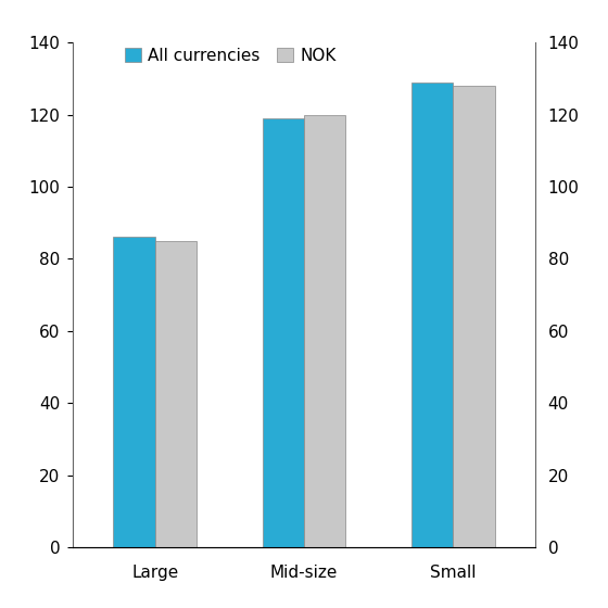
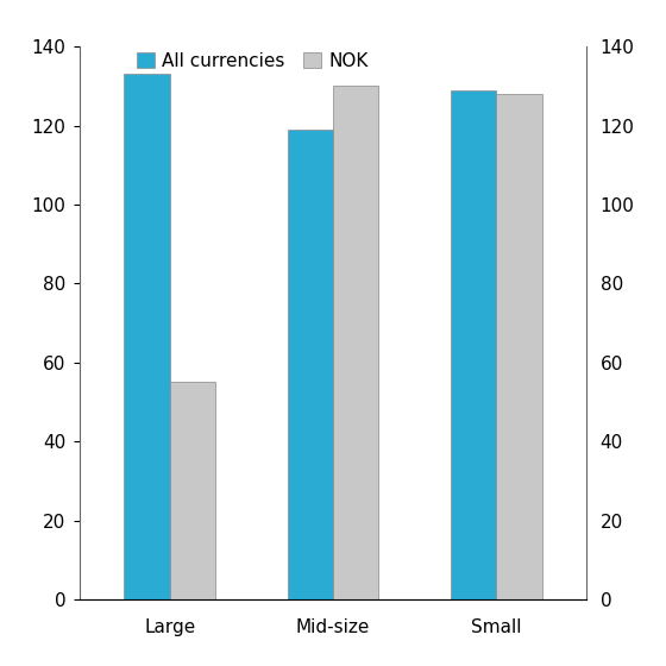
All currencies/Large: 86 -> 133
NOK/Large: 85 -> 55
NOK/Mid-size: 120 -> 130
